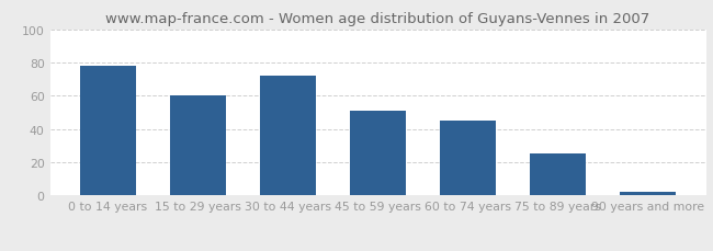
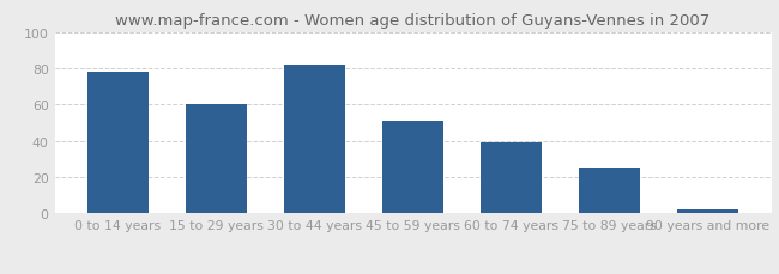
30 to 44 years: 72 -> 82
60 to 74 years: 45 -> 39
